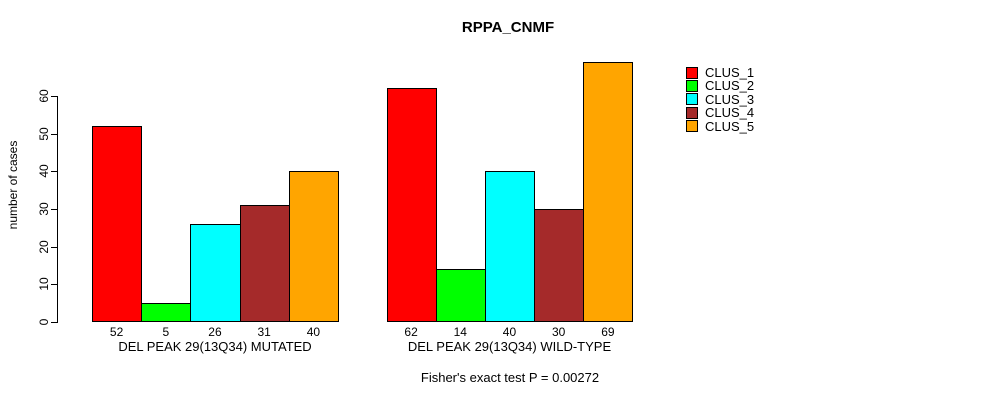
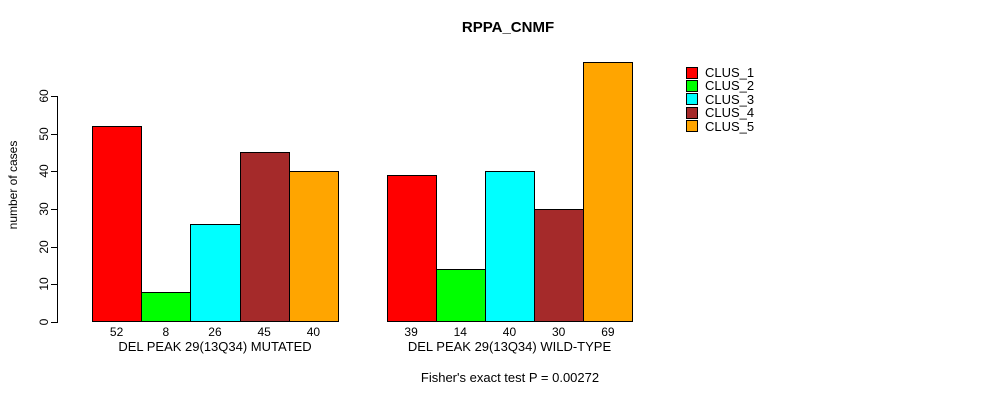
CLUS_2/DEL PEAK 29(13Q34) MUTATED: 5 -> 8
CLUS_4/DEL PEAK 29(13Q34) MUTATED: 31 -> 45
CLUS_1/DEL PEAK 29(13Q34) WILD-TYPE: 62 -> 39
